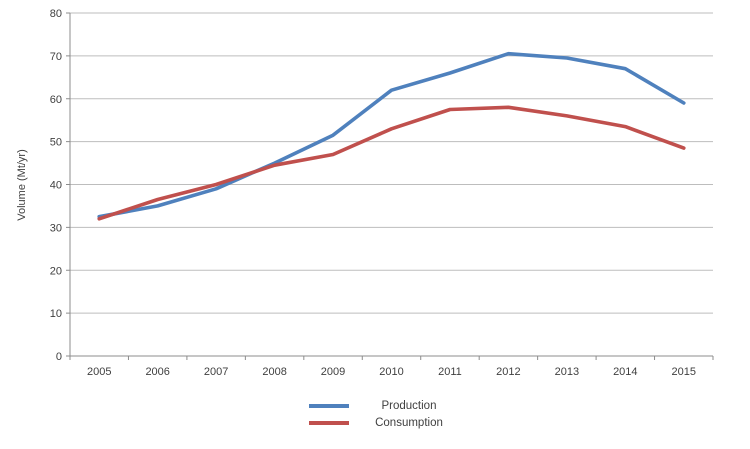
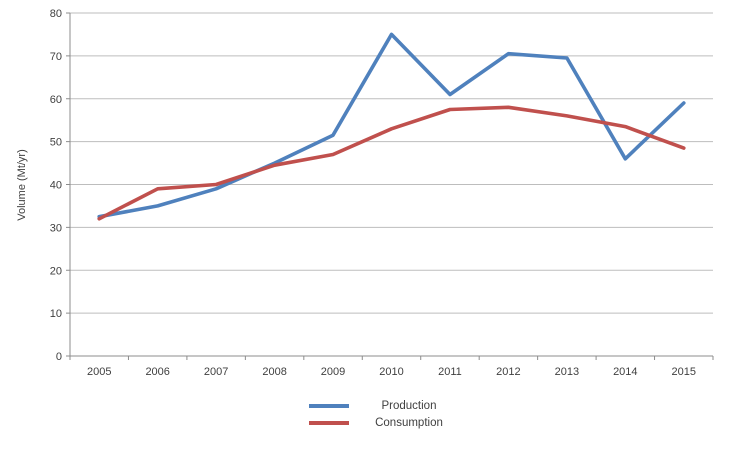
Consumption/2006: 36 -> 39
Production/2010: 62 -> 75
Production/2011: 66 -> 61
Production/2014: 67 -> 46
